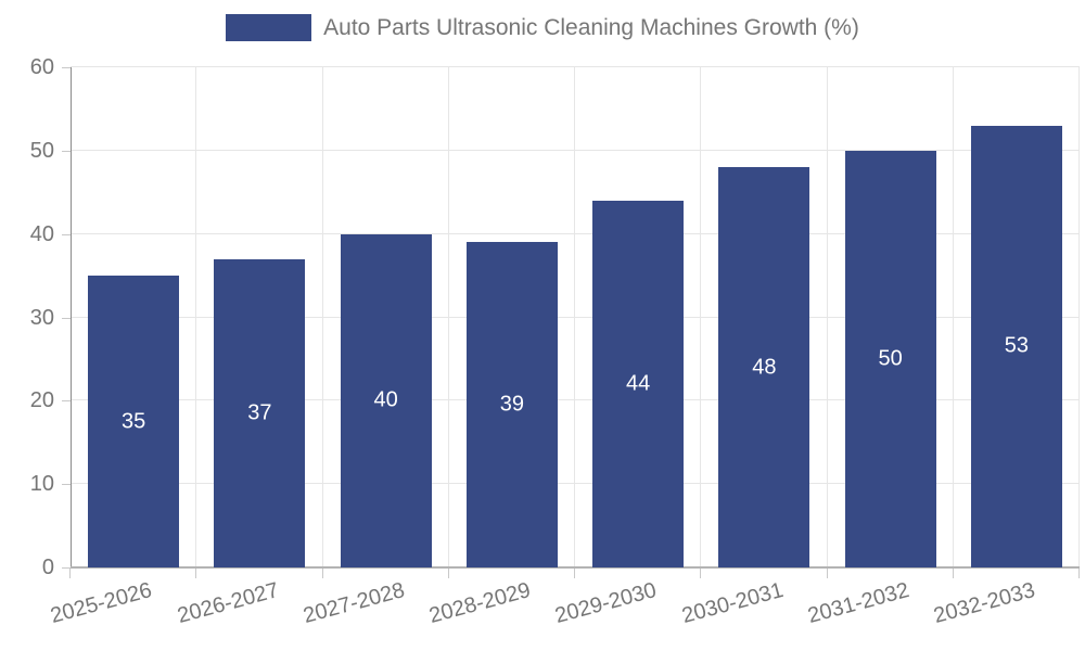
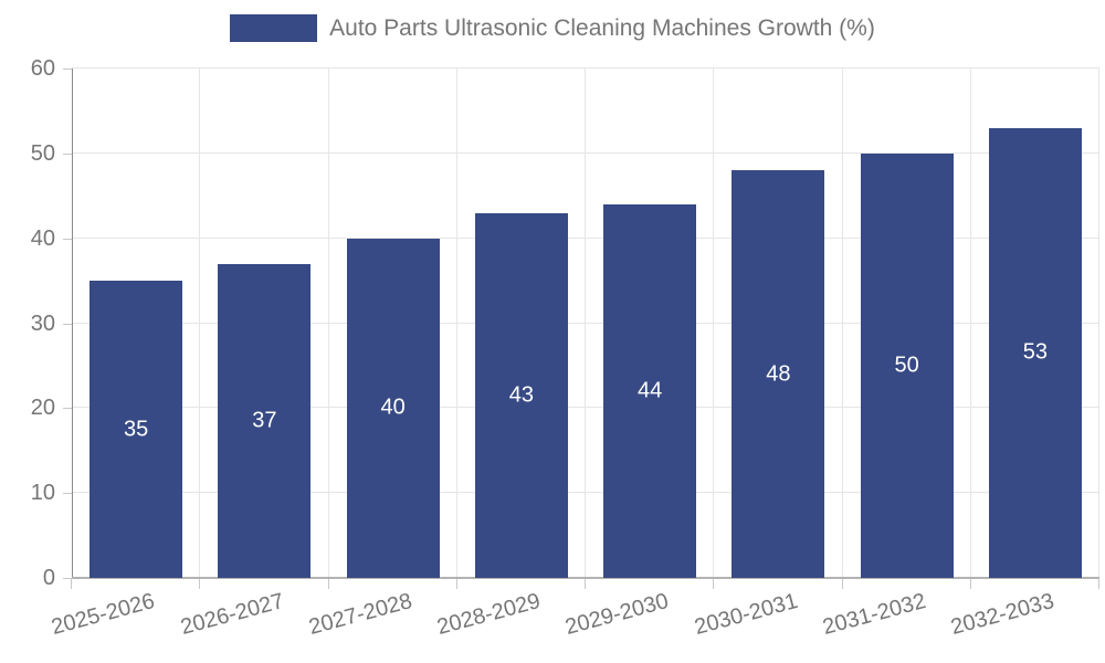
2028-2029: 39 -> 43
